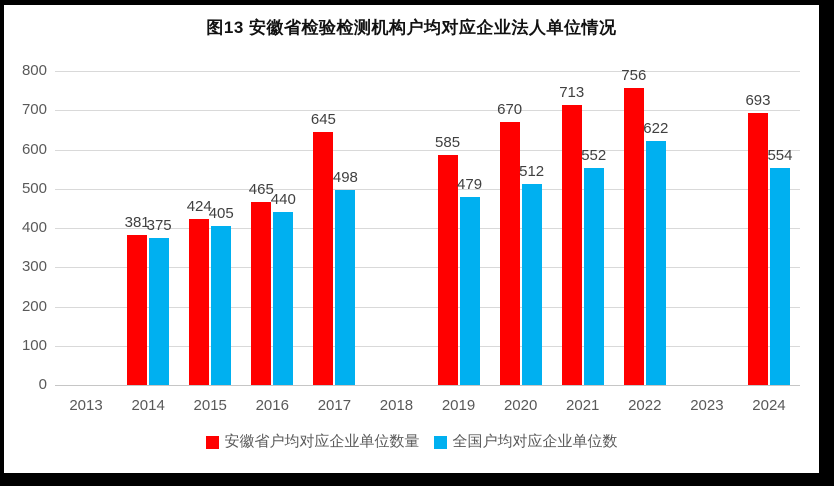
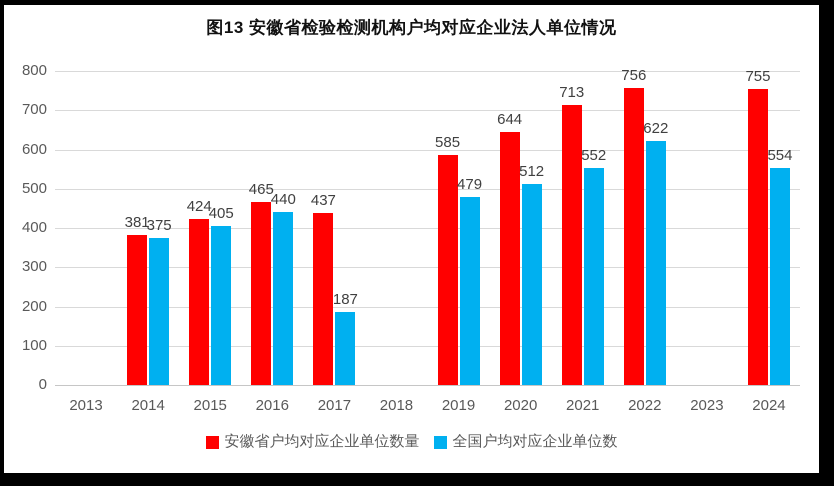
安徽省户均对应企业单位数量/2017: 645 -> 437
全国户均对应企业单位数/2017: 498 -> 187
安徽省户均对应企业单位数量/2020: 670 -> 644
安徽省户均对应企业单位数量/2024: 693 -> 755
